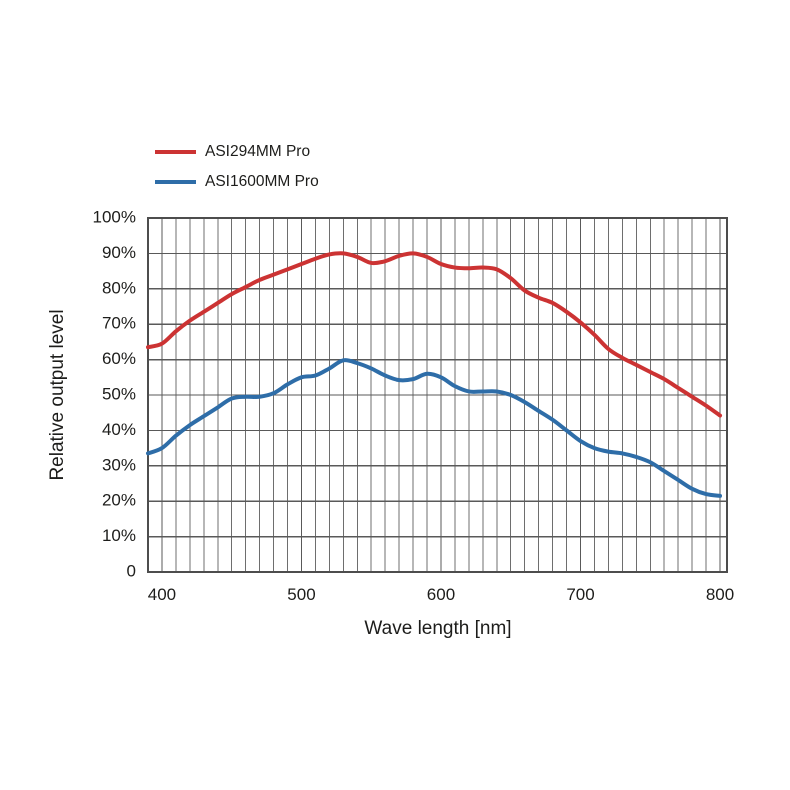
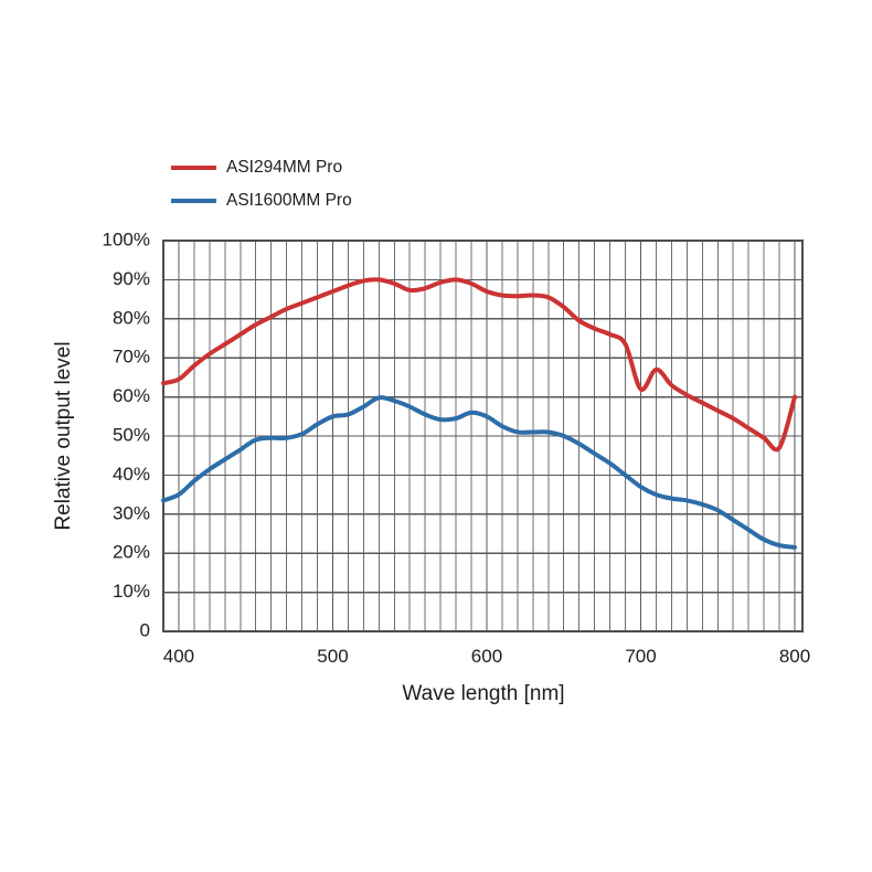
ASI294MM Pro/700: 70% -> 62%
ASI294MM Pro/800: 44% -> 60%
